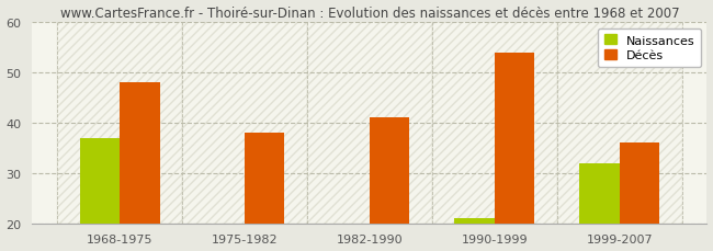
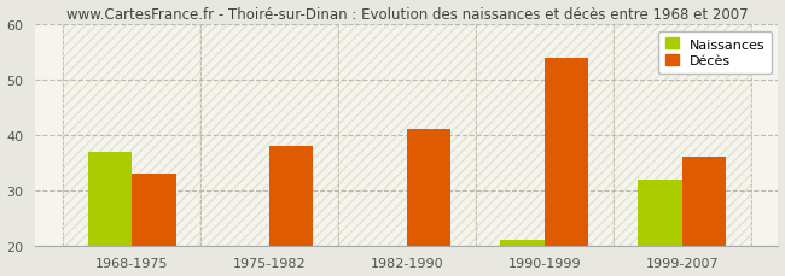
Décès/1968-1975: 48 -> 33
